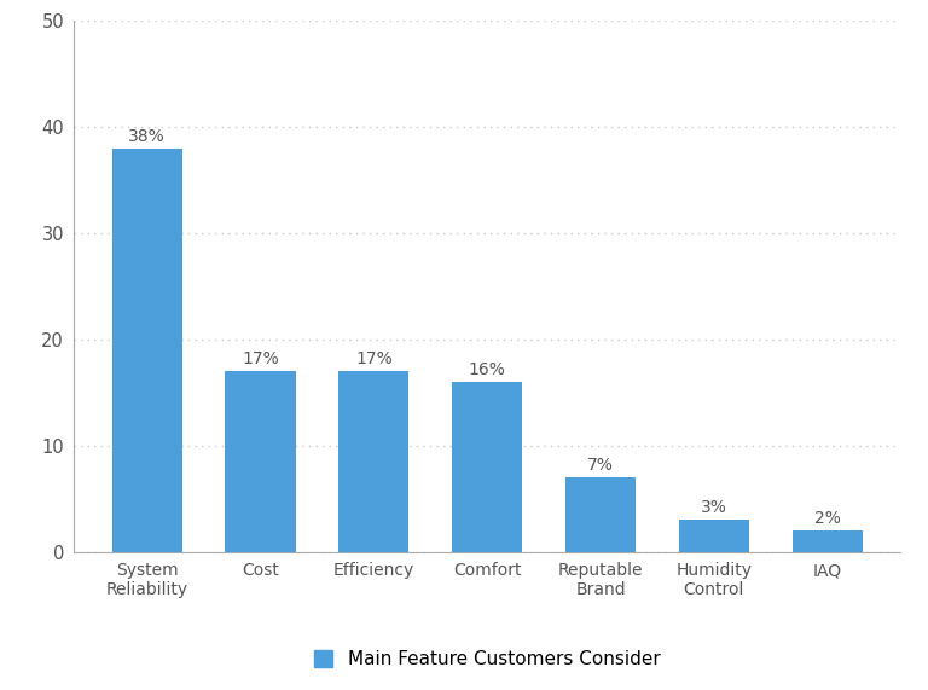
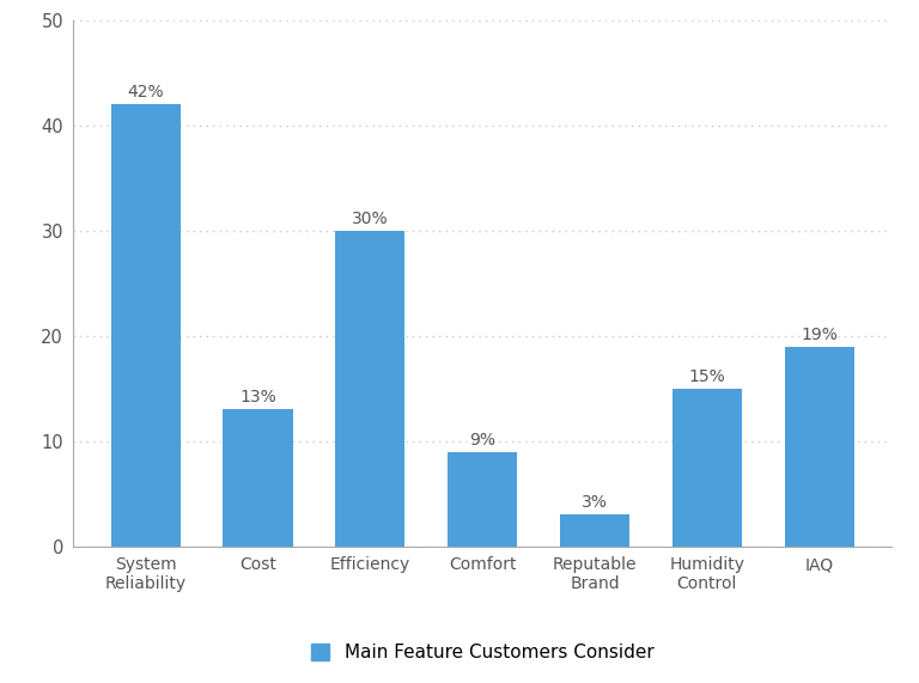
System Reliability: 38% -> 42%
Cost: 17% -> 13%
Efficiency: 17% -> 30%
Comfort: 16% -> 9%
Reputable Brand: 7% -> 3%
Humidity Control: 3% -> 15%
IAQ: 2% -> 19%
